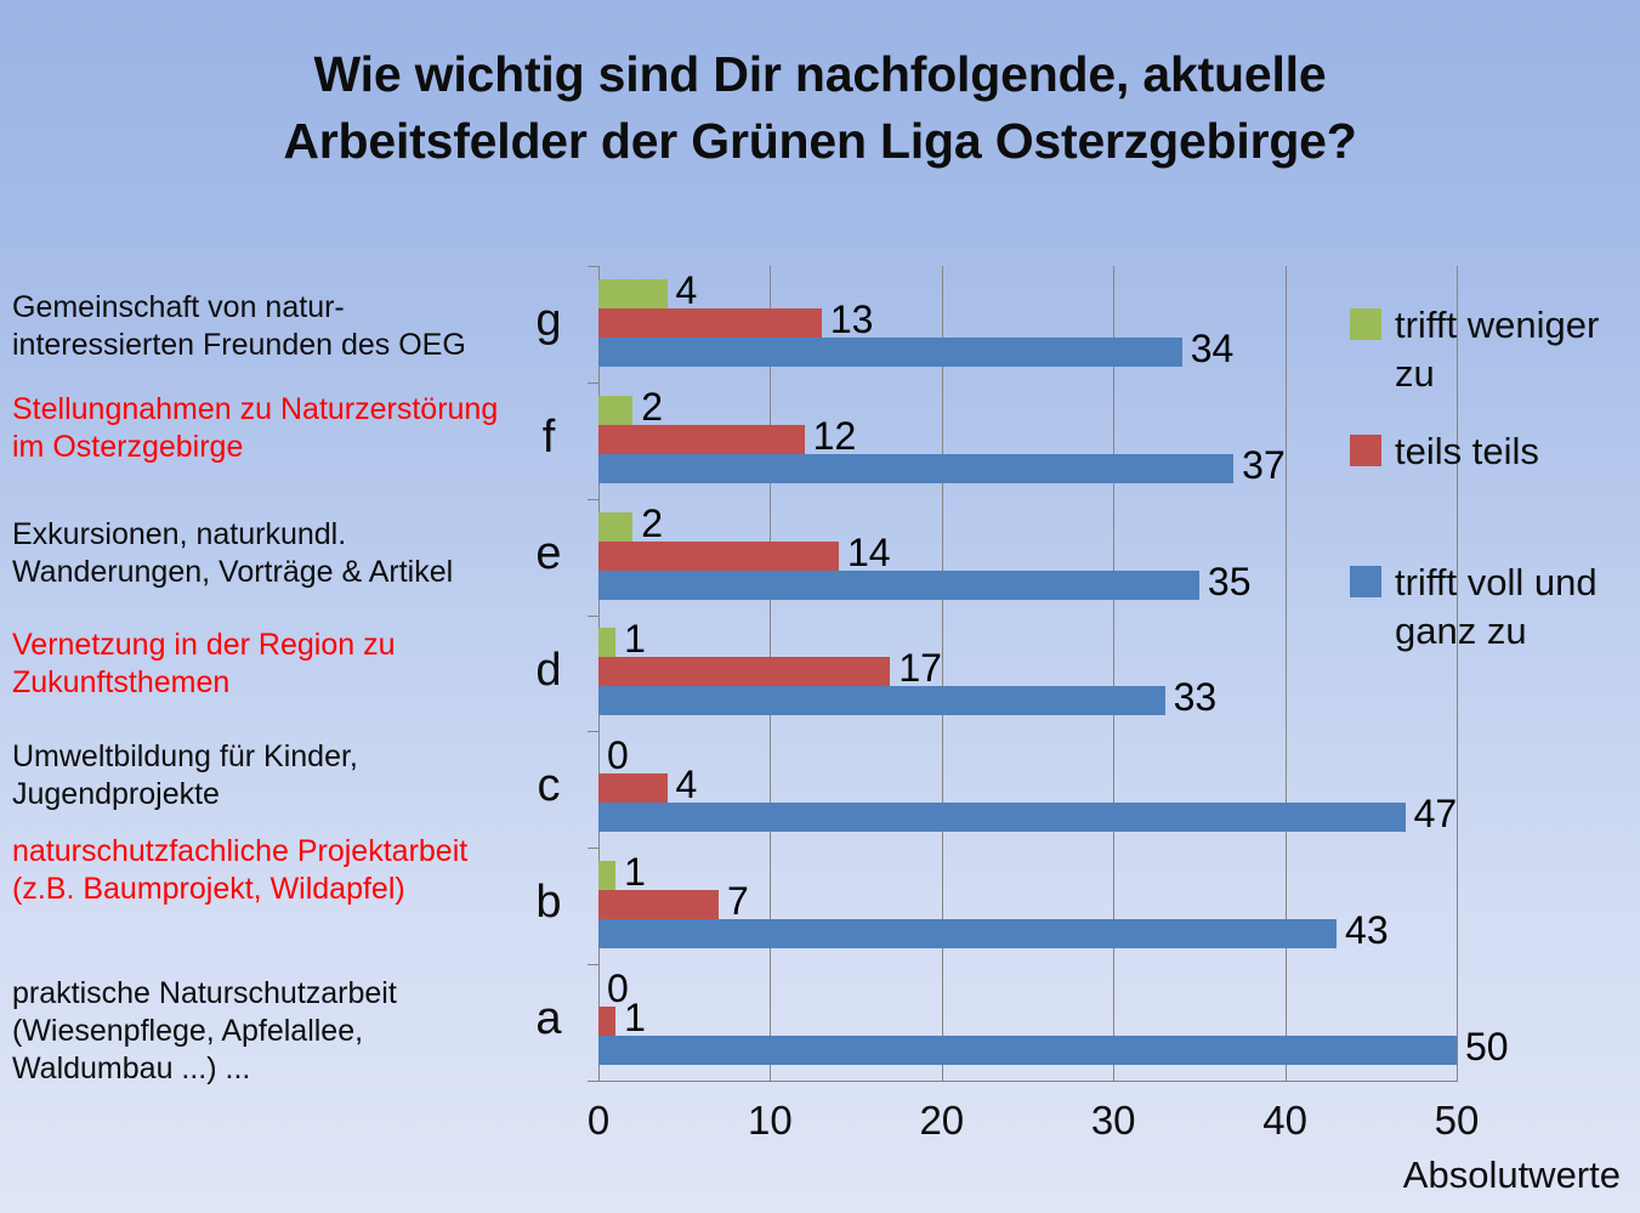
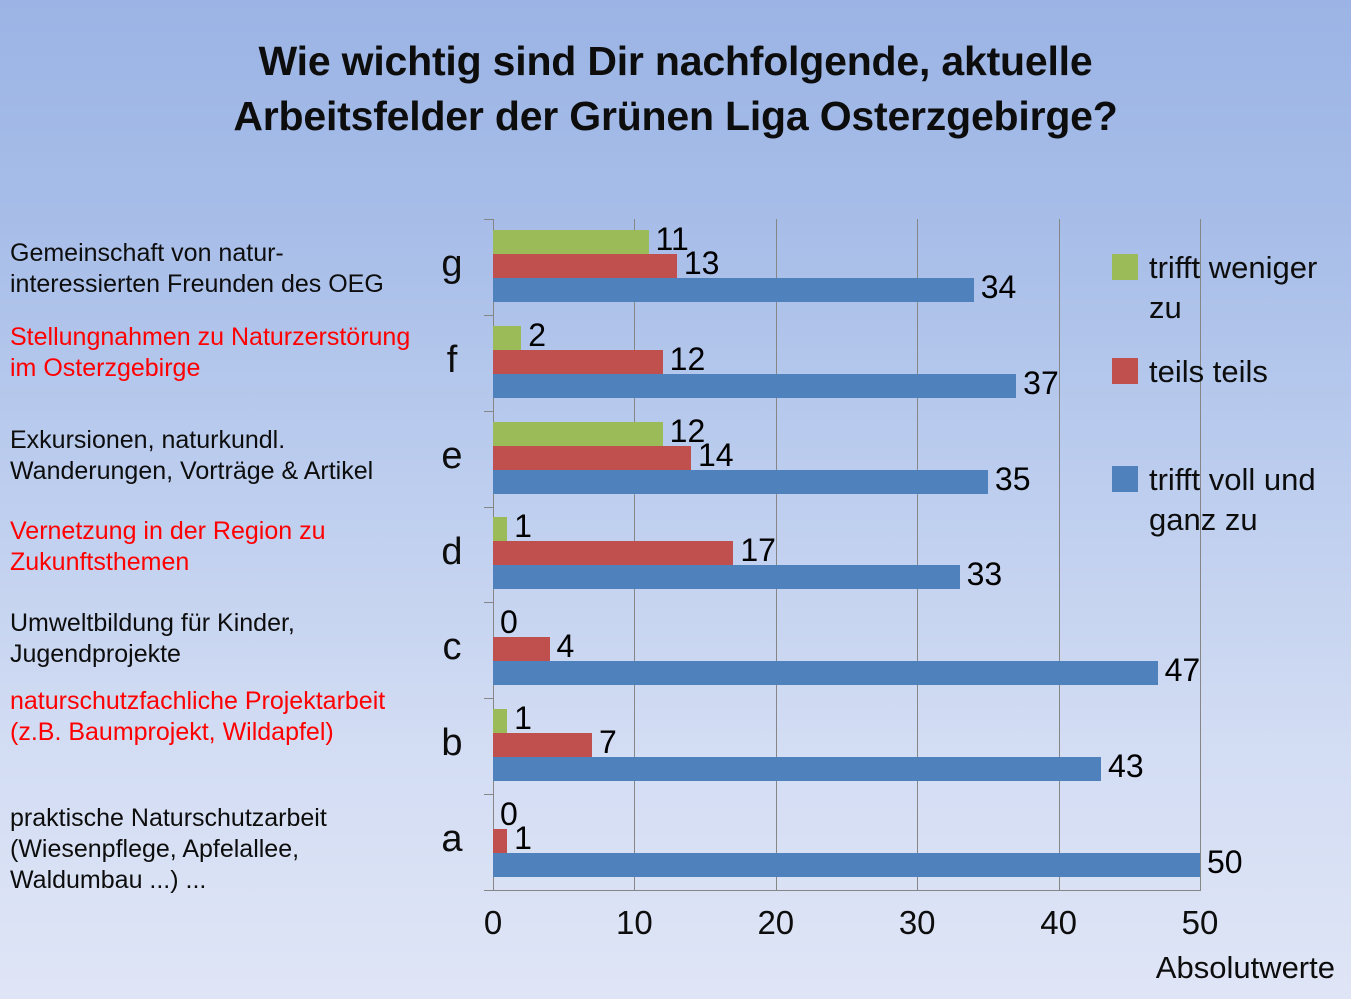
trifft weniger zu/g: 4 -> 11
trifft weniger zu/e: 2 -> 12
